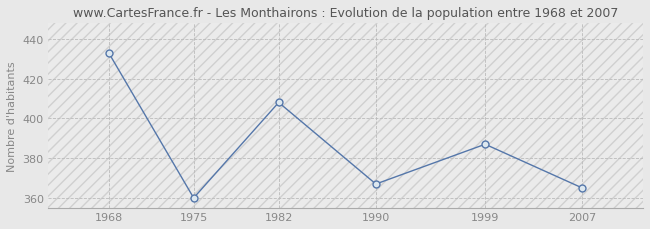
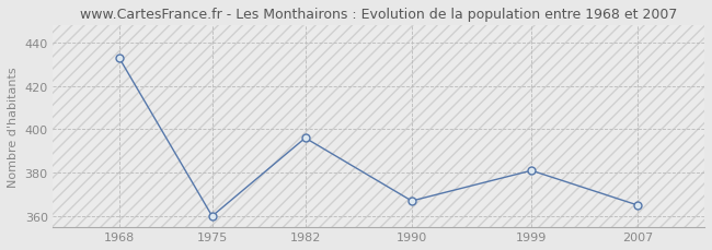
1982: 408 -> 396
1999: 387 -> 381
